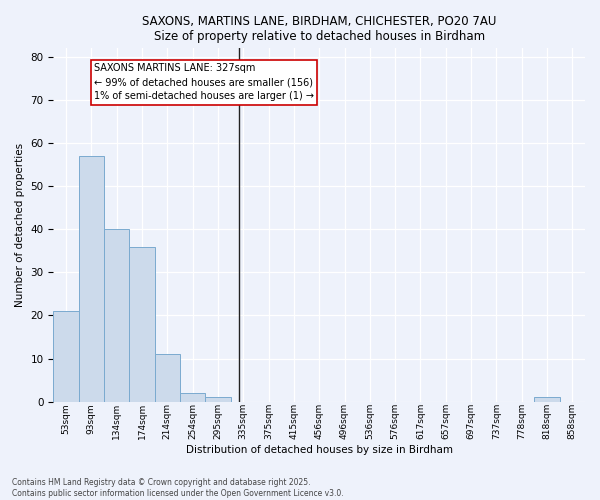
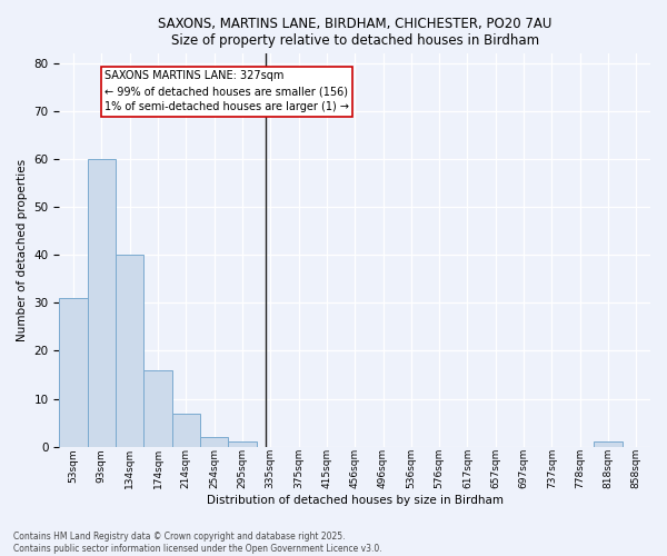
53sqm: 21 -> 31
93sqm: 57 -> 60
174sqm: 36 -> 16
214sqm: 11 -> 7
